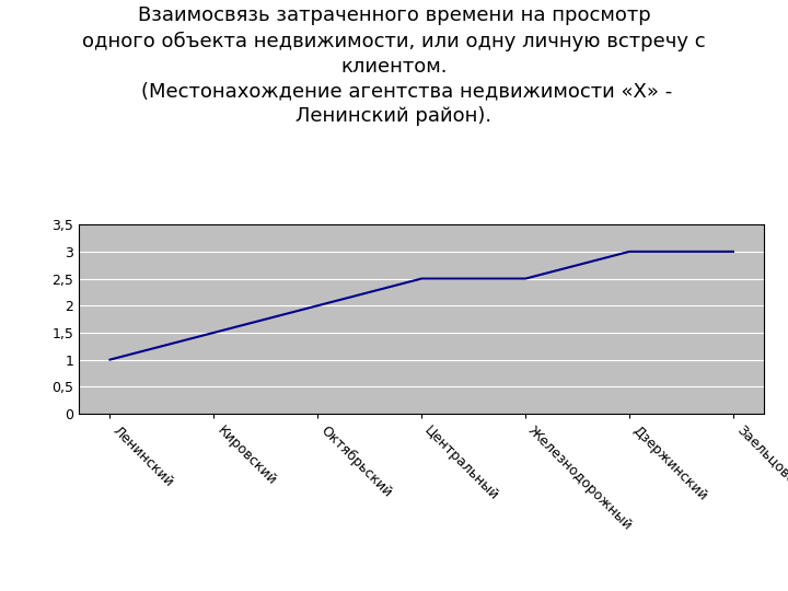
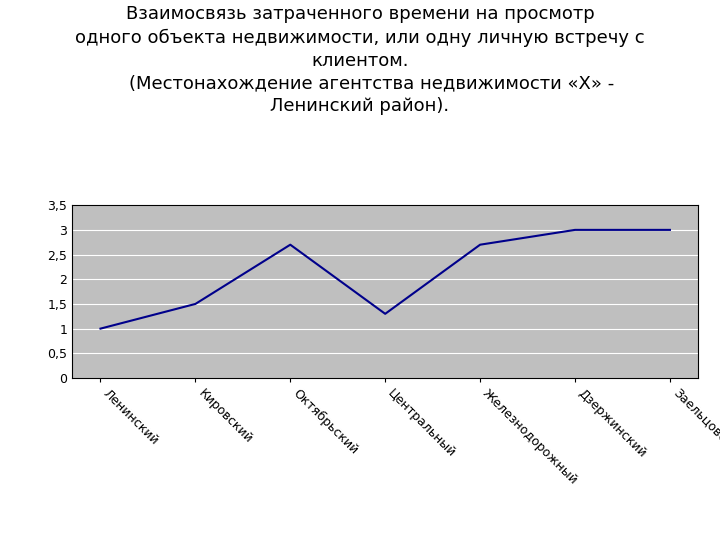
Октябрьский: 2,0 -> 2,7
Центральный: 2,5 -> 1,3
Железнодорожный: 2,5 -> 2,7
